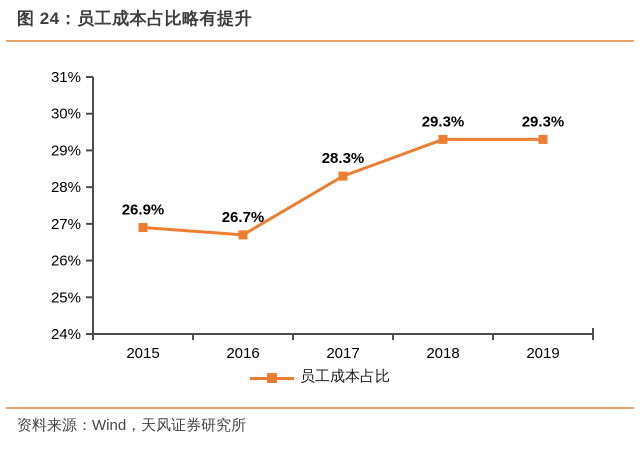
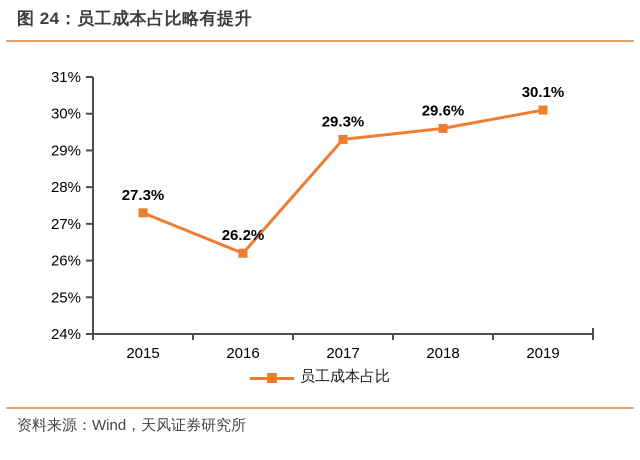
2015: 26.9% -> 27.3%
2016: 26.7% -> 26.2%
2017: 28.3% -> 29.3%
2018: 29.3% -> 29.6%
2019: 29.3% -> 30.1%
